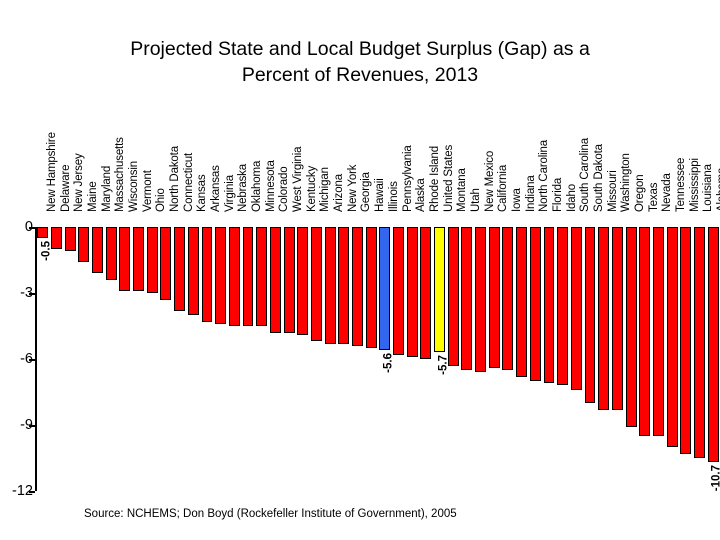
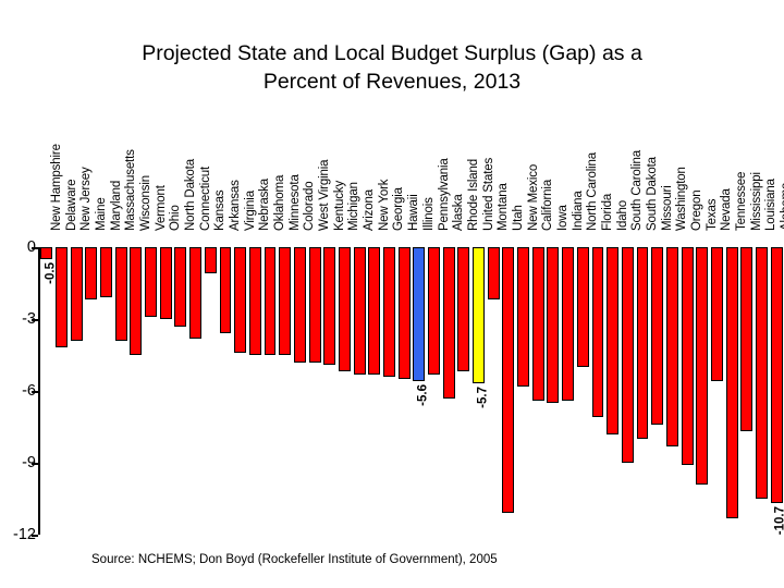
Delaware: -1.0 -> -4.2
New Jersey: -1.1 -> -3.9
Maine: -1.6 -> -2.2
Massachusetts: -2.4 -> -3.9
Wisconsin: -2.9 -> -4.5
Kansas: -4.0 -> -1.1
Arkansas: -4.3 -> -3.6
Pennsylvania: -5.8 -> -5.3
Alaska: -5.9 -> -6.3
Rhode Island: -6.0 -> -5.2
Montana: -6.3 -> -2.2
Utah: -6.5 -> -11.1
New Mexico: -6.6 -> -5.8
Indiana: -6.8 -> -6.4
North Carolina: -7.0 -> -5.0
Idaho: -7.2 -> -7.8
South Carolina: -7.4 -> -9.0
Missouri: -8.3 -> -7.4
Texas: -9.5 -> -9.9
Nevada: -9.5 -> -5.6
Tennessee: -10.0 -> -11.3
Mississippi: -10.3 -> -7.7
